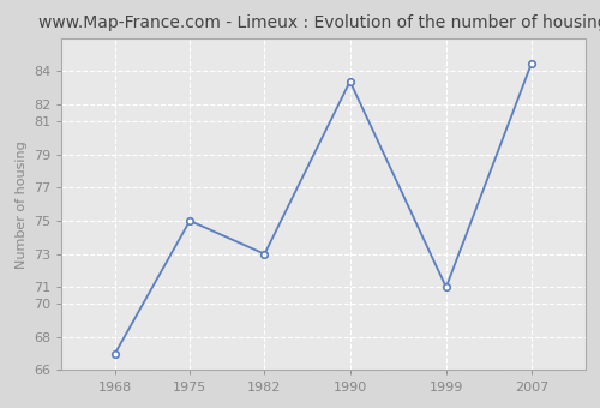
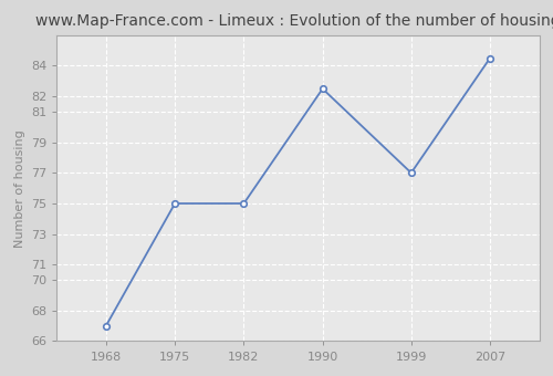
1982: 73.0 -> 75.0
1990: 83.4 -> 82.5
1999: 71.0 -> 77.0
